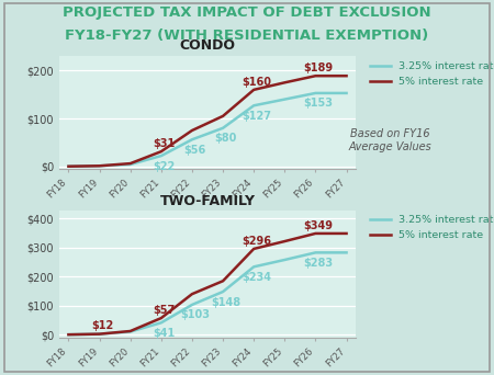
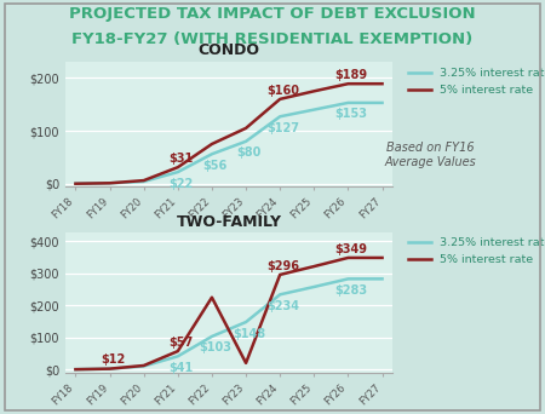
5% interest rate/FY22: $140 -> $225
5% interest rate/FY23: $185 -> $20
